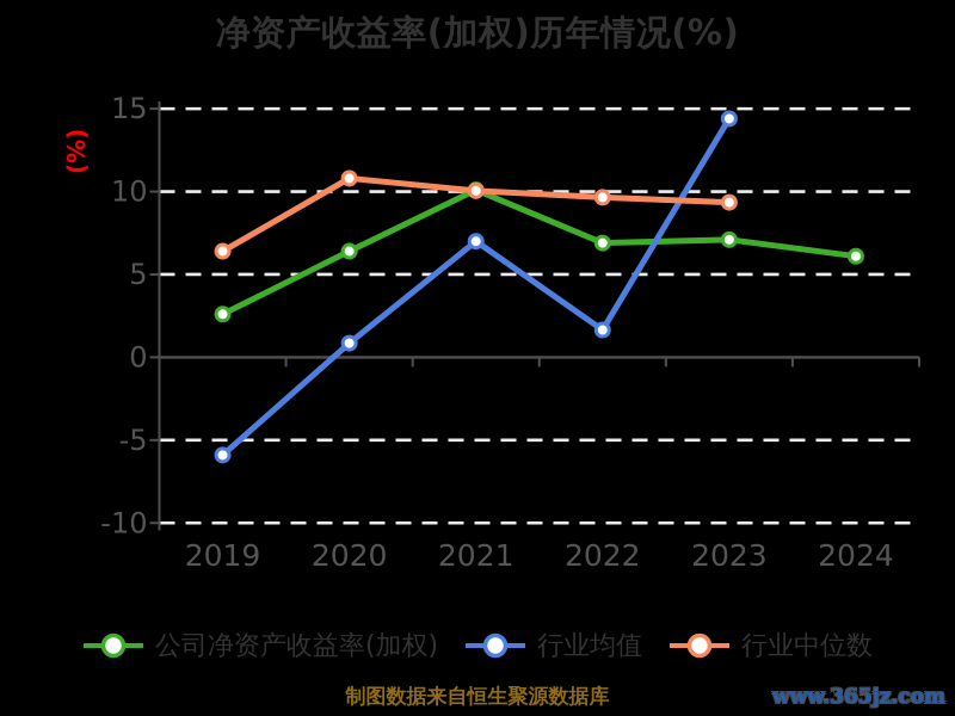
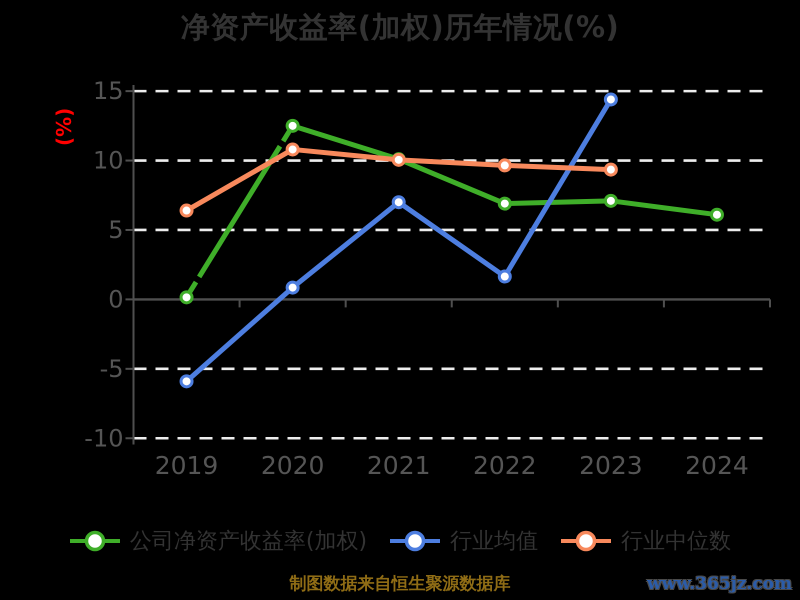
公司净资产收益率(加权)/2019: 2.6 -> 0.1
公司净资产收益率(加权)/2020: 6.4 -> 12.5
